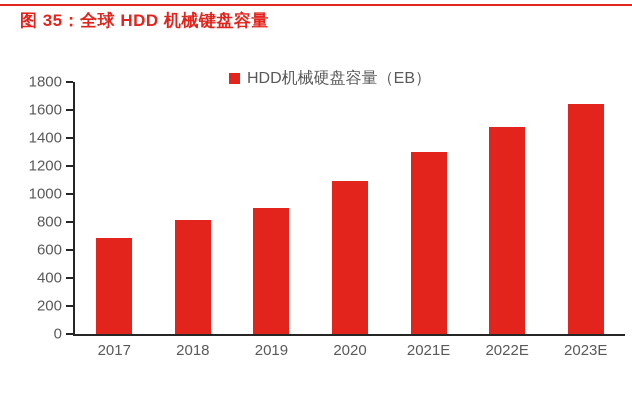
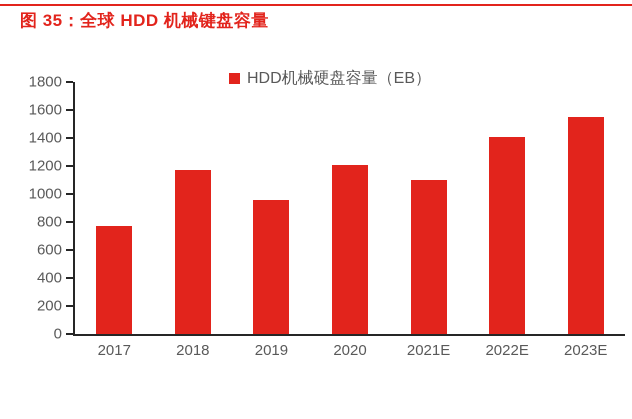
2017: 680 -> 770
2018: 820 -> 1170
2019: 900 -> 960
2020: 1090 -> 1210
2021E: 1300 -> 1100
2022E: 1480 -> 1410
2023E: 1640 -> 1550
